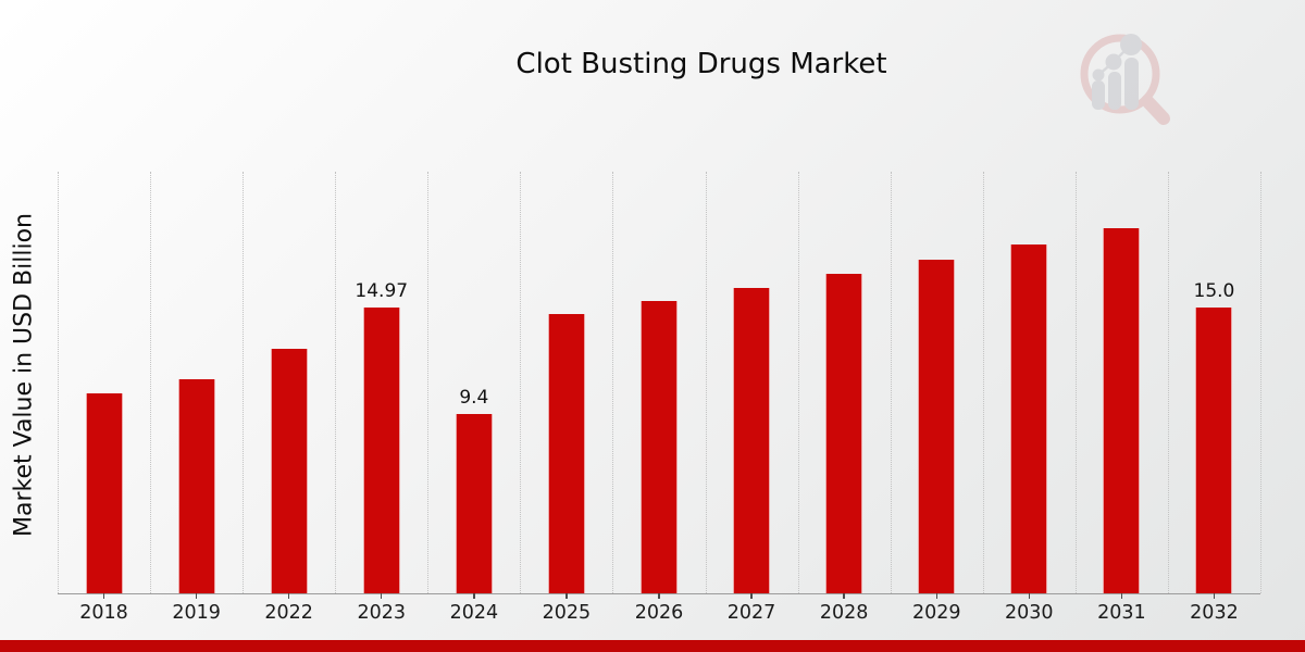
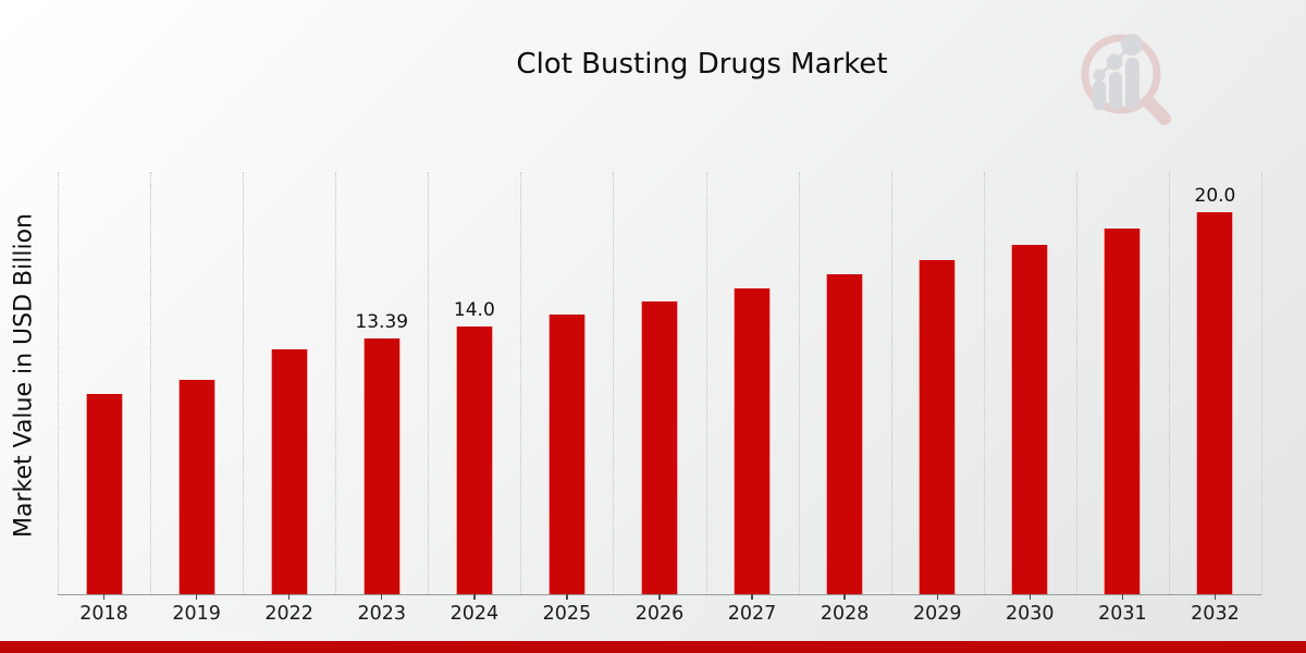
2023: 14.97 -> 13.39
2024: 9.4 -> 14.0
2032: 15.0 -> 20.0
